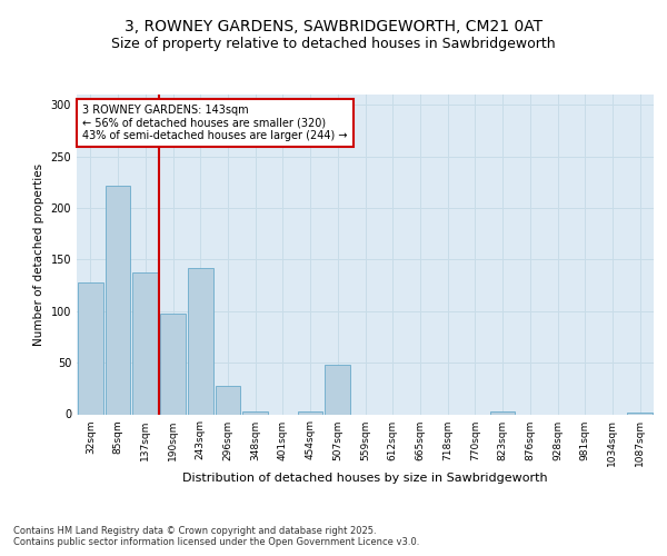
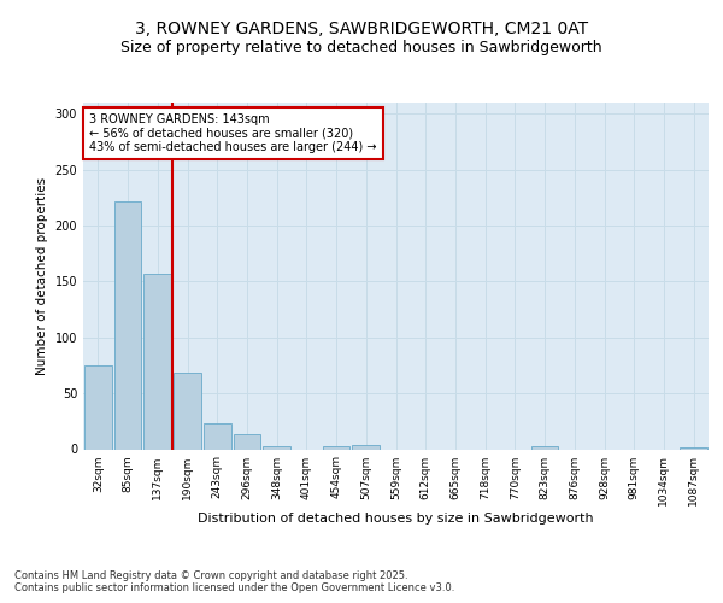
32sqm: 128 -> 75
137sqm: 138 -> 157
190sqm: 98 -> 68
243sqm: 142 -> 23
296sqm: 28 -> 14
507sqm: 48 -> 4
